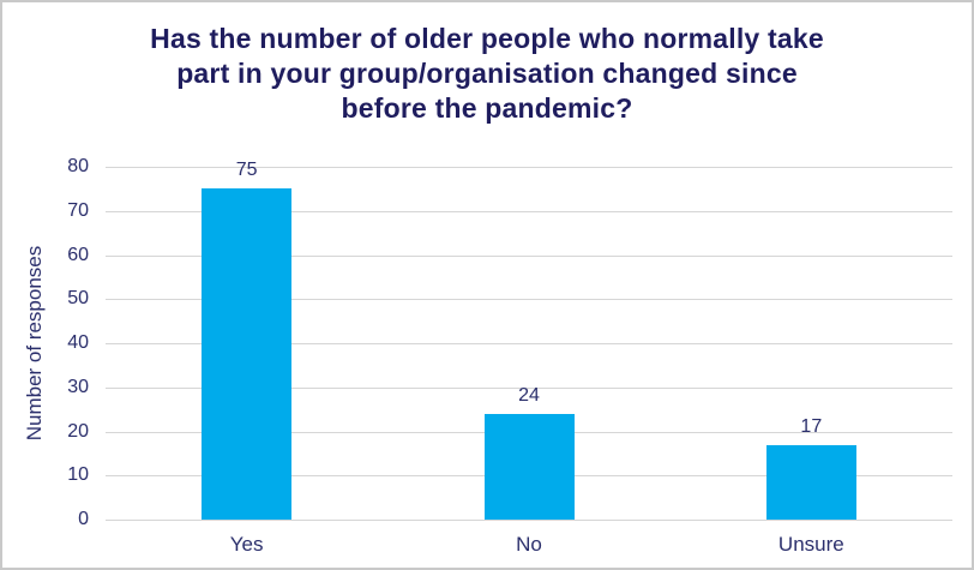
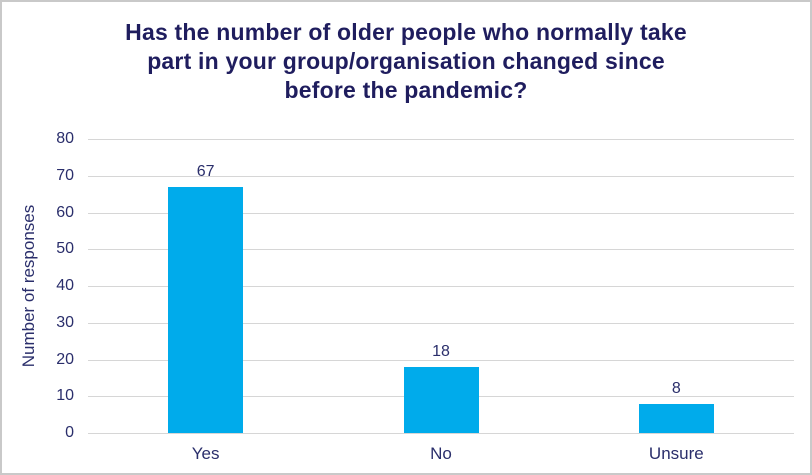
Yes: 75 -> 67
No: 24 -> 18
Unsure: 17 -> 8
